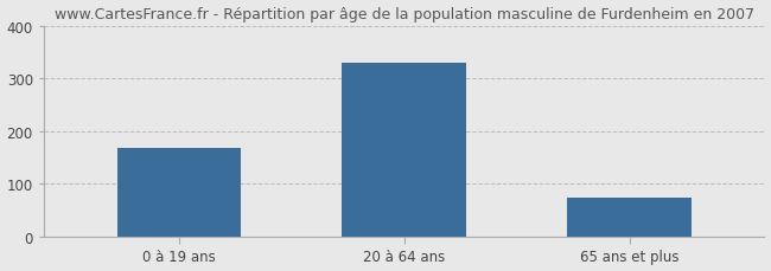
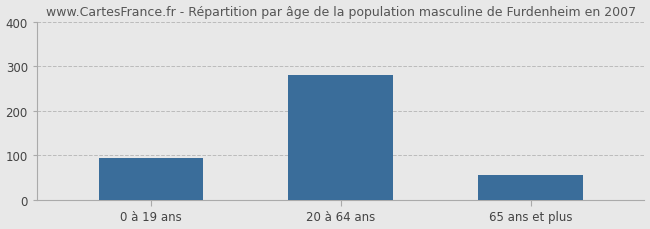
0 à 19 ans: 168 -> 95
20 à 64 ans: 330 -> 280
65 ans et plus: 75 -> 55
